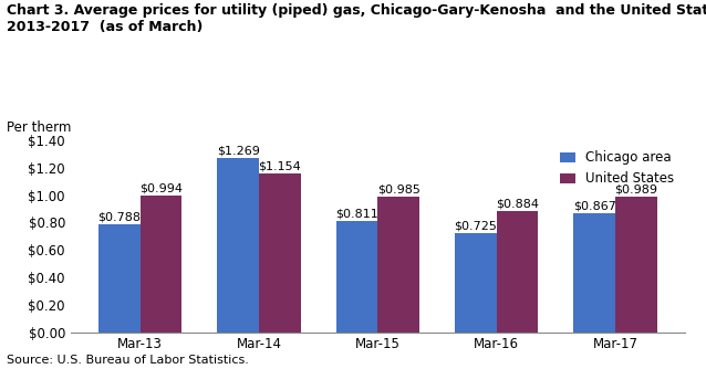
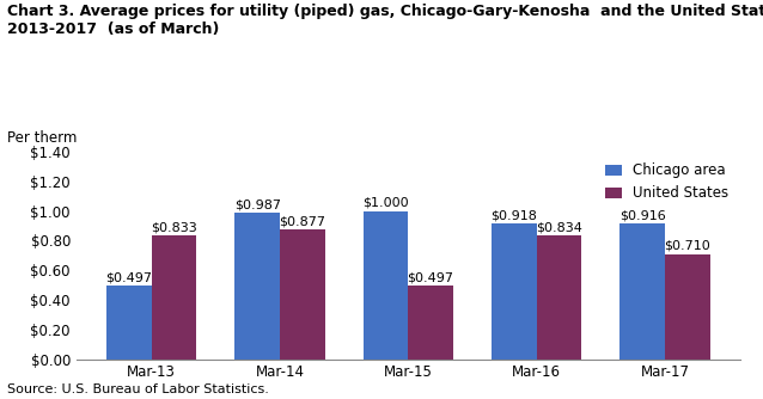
Chicago area/Mar-13: $0.788 -> $0.497
United States/Mar-13: $0.994 -> $0.833
Chicago area/Mar-14: $1.269 -> $0.987
United States/Mar-14: $1.154 -> $0.877
Chicago area/Mar-15: $0.811 -> $1.000
United States/Mar-15: $0.985 -> $0.497
Chicago area/Mar-16: $0.725 -> $0.918
United States/Mar-16: $0.884 -> $0.834
Chicago area/Mar-17: $0.867 -> $0.916
United States/Mar-17: $0.99 -> $0.71
